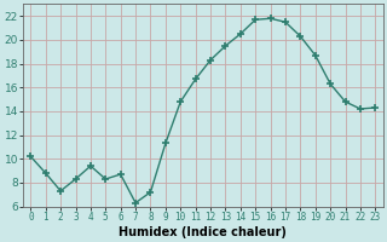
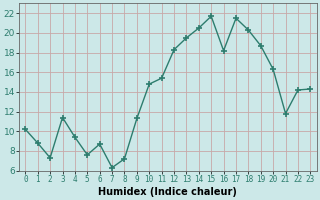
3: 8.3 -> 11.4
5: 8.3 -> 7.6
11: 16.7 -> 15.4
16: 21.8 -> 18.2
21: 14.8 -> 11.8
